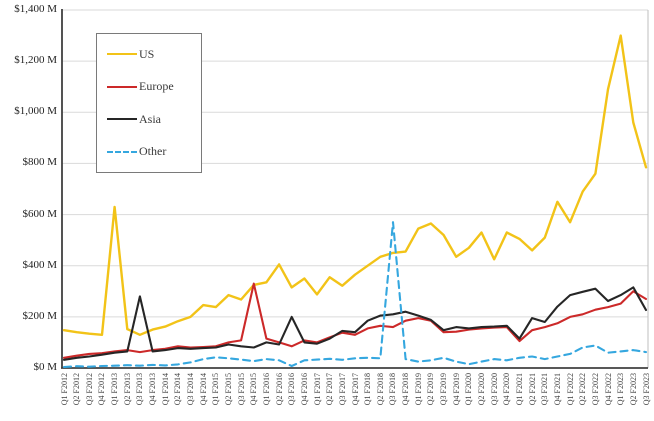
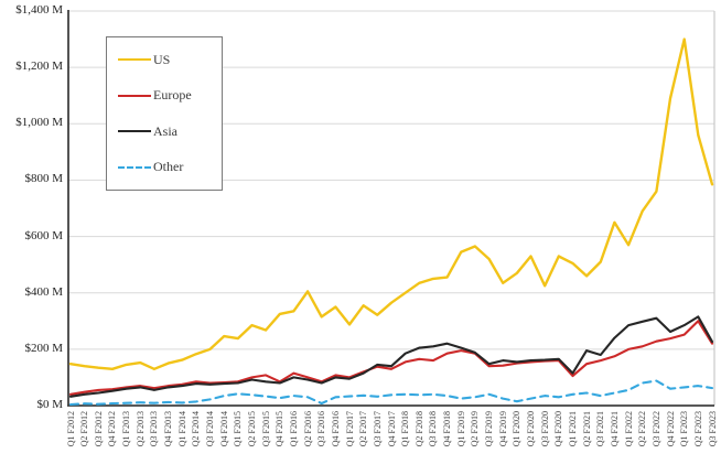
US/Q1 F2013: $630M -> $140M
Asia/Q3 F2013: $280M -> $60M
Europe/Q4 F2015: $330M -> $80M
Asia/Q3 F2016: $200M -> $80M
Other/Q3 F2018: $570M -> $40M
Europe/Q3 F2023: $270M -> $220M
